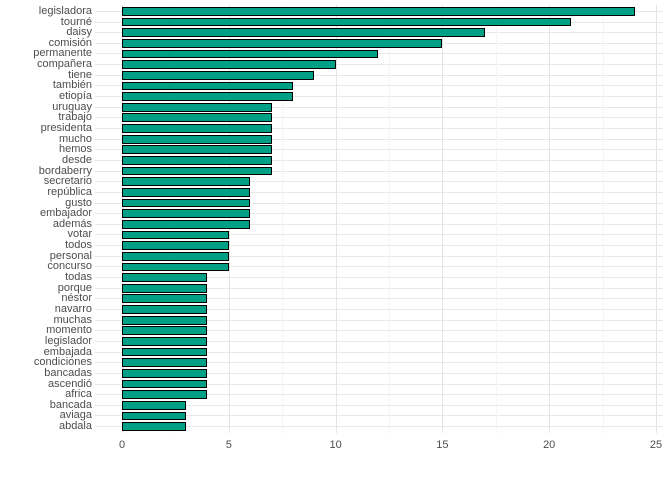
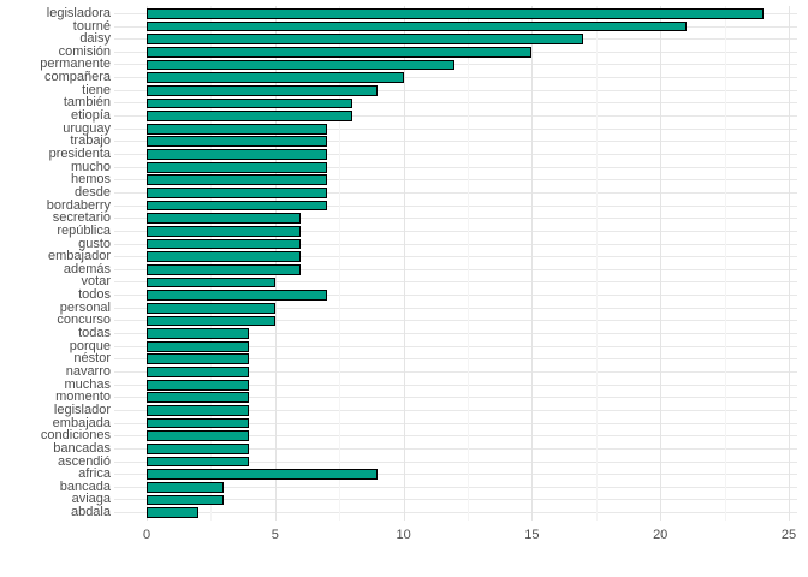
todos: 5 -> 7
africa: 4 -> 9
abdala: 3 -> 2
